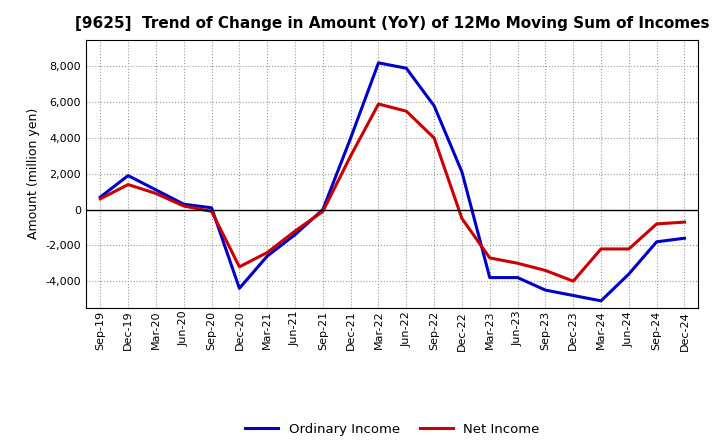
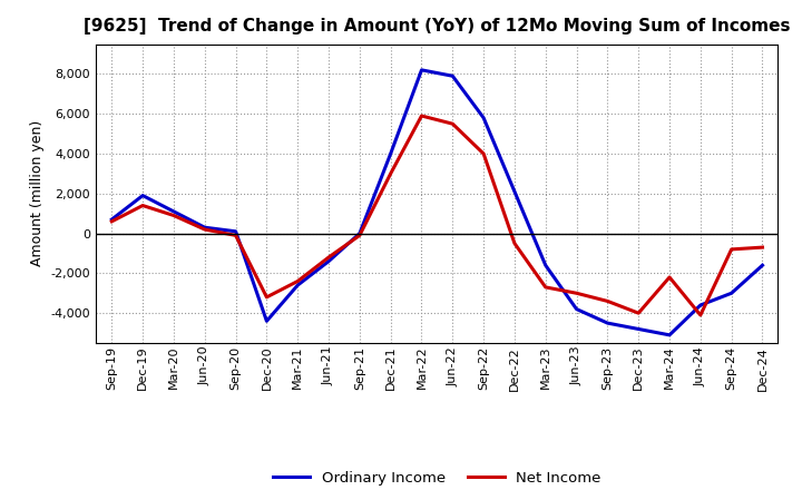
Ordinary Income/Mar-23: -3,800 -> -1,600
Net Income/Jun-24: -2,200 -> -4,100
Ordinary Income/Sep-24: -1,800 -> -3,000
